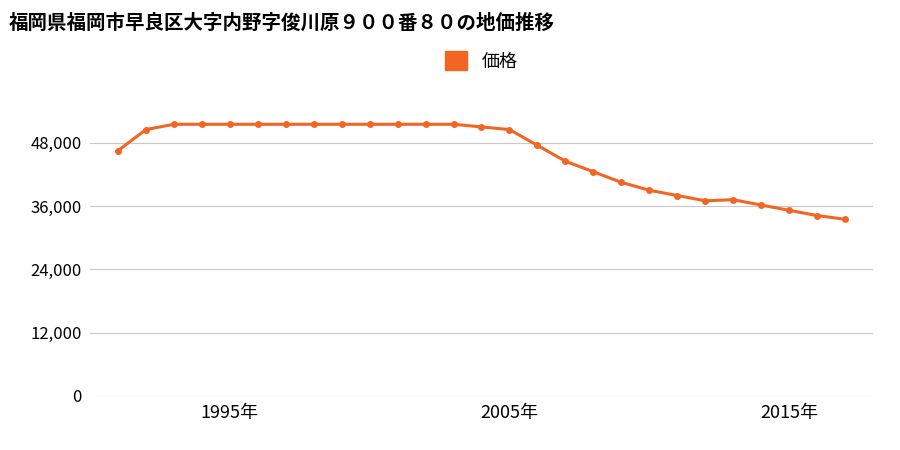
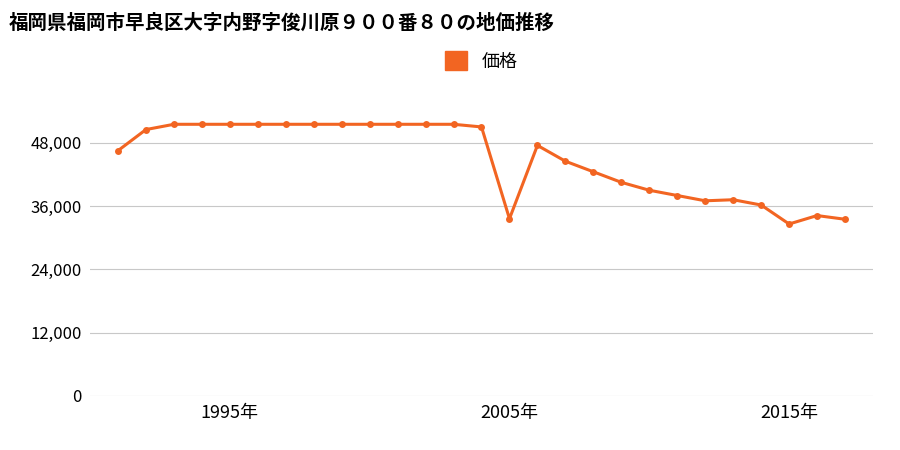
2005年: 50,500 -> 33,600
2015年: 35,200 -> 32,600
